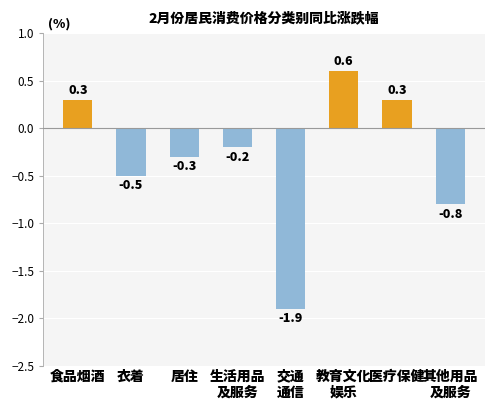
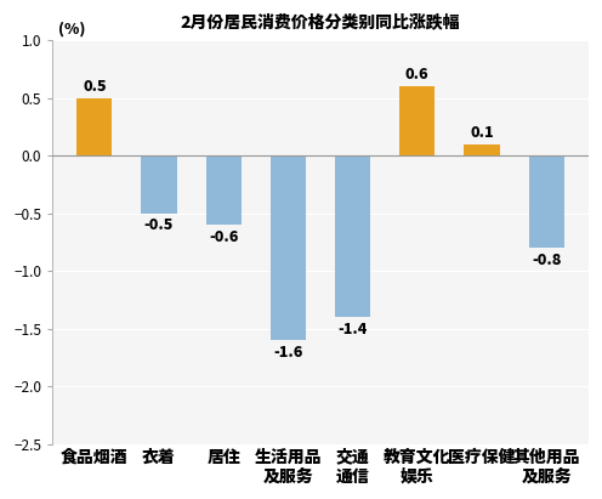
食品烟酒: 0.3 -> 0.5
居住: -0.3 -> -0.6
生活用品 及服务: -0.2 -> -1.6
交通 通信: -1.9 -> -1.4
医疗保健: 0.3 -> 0.1
